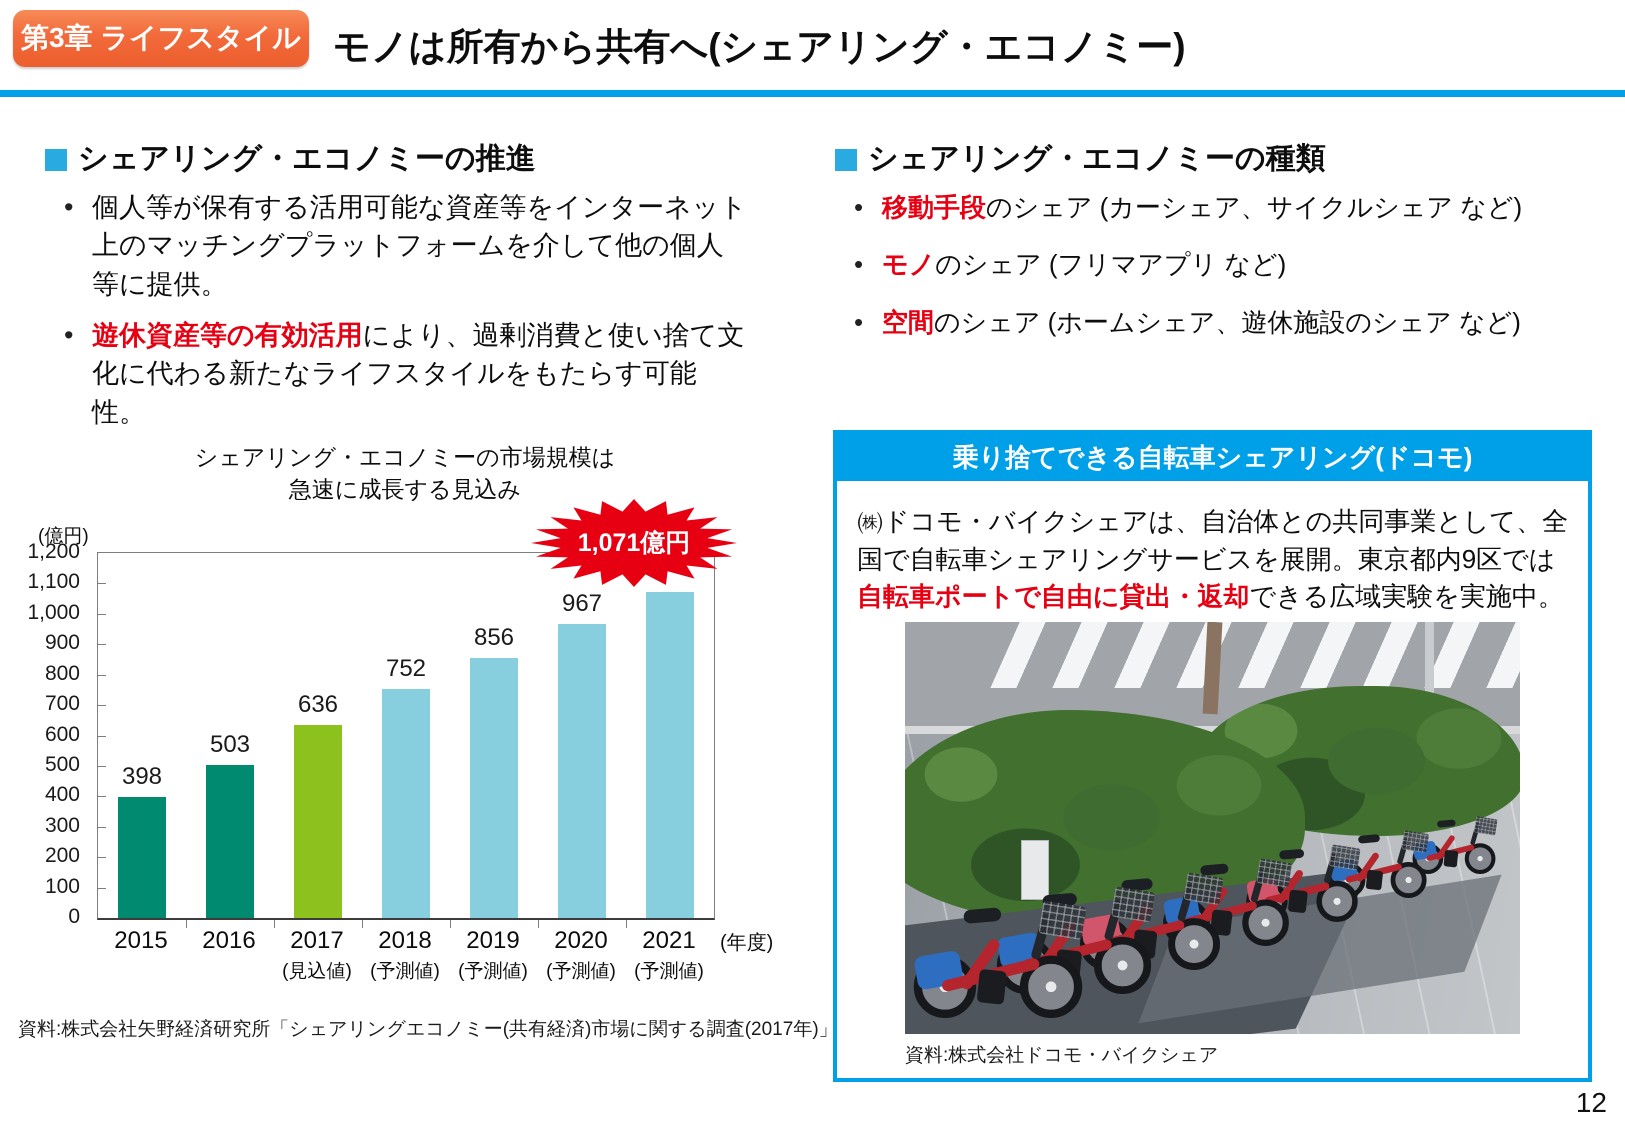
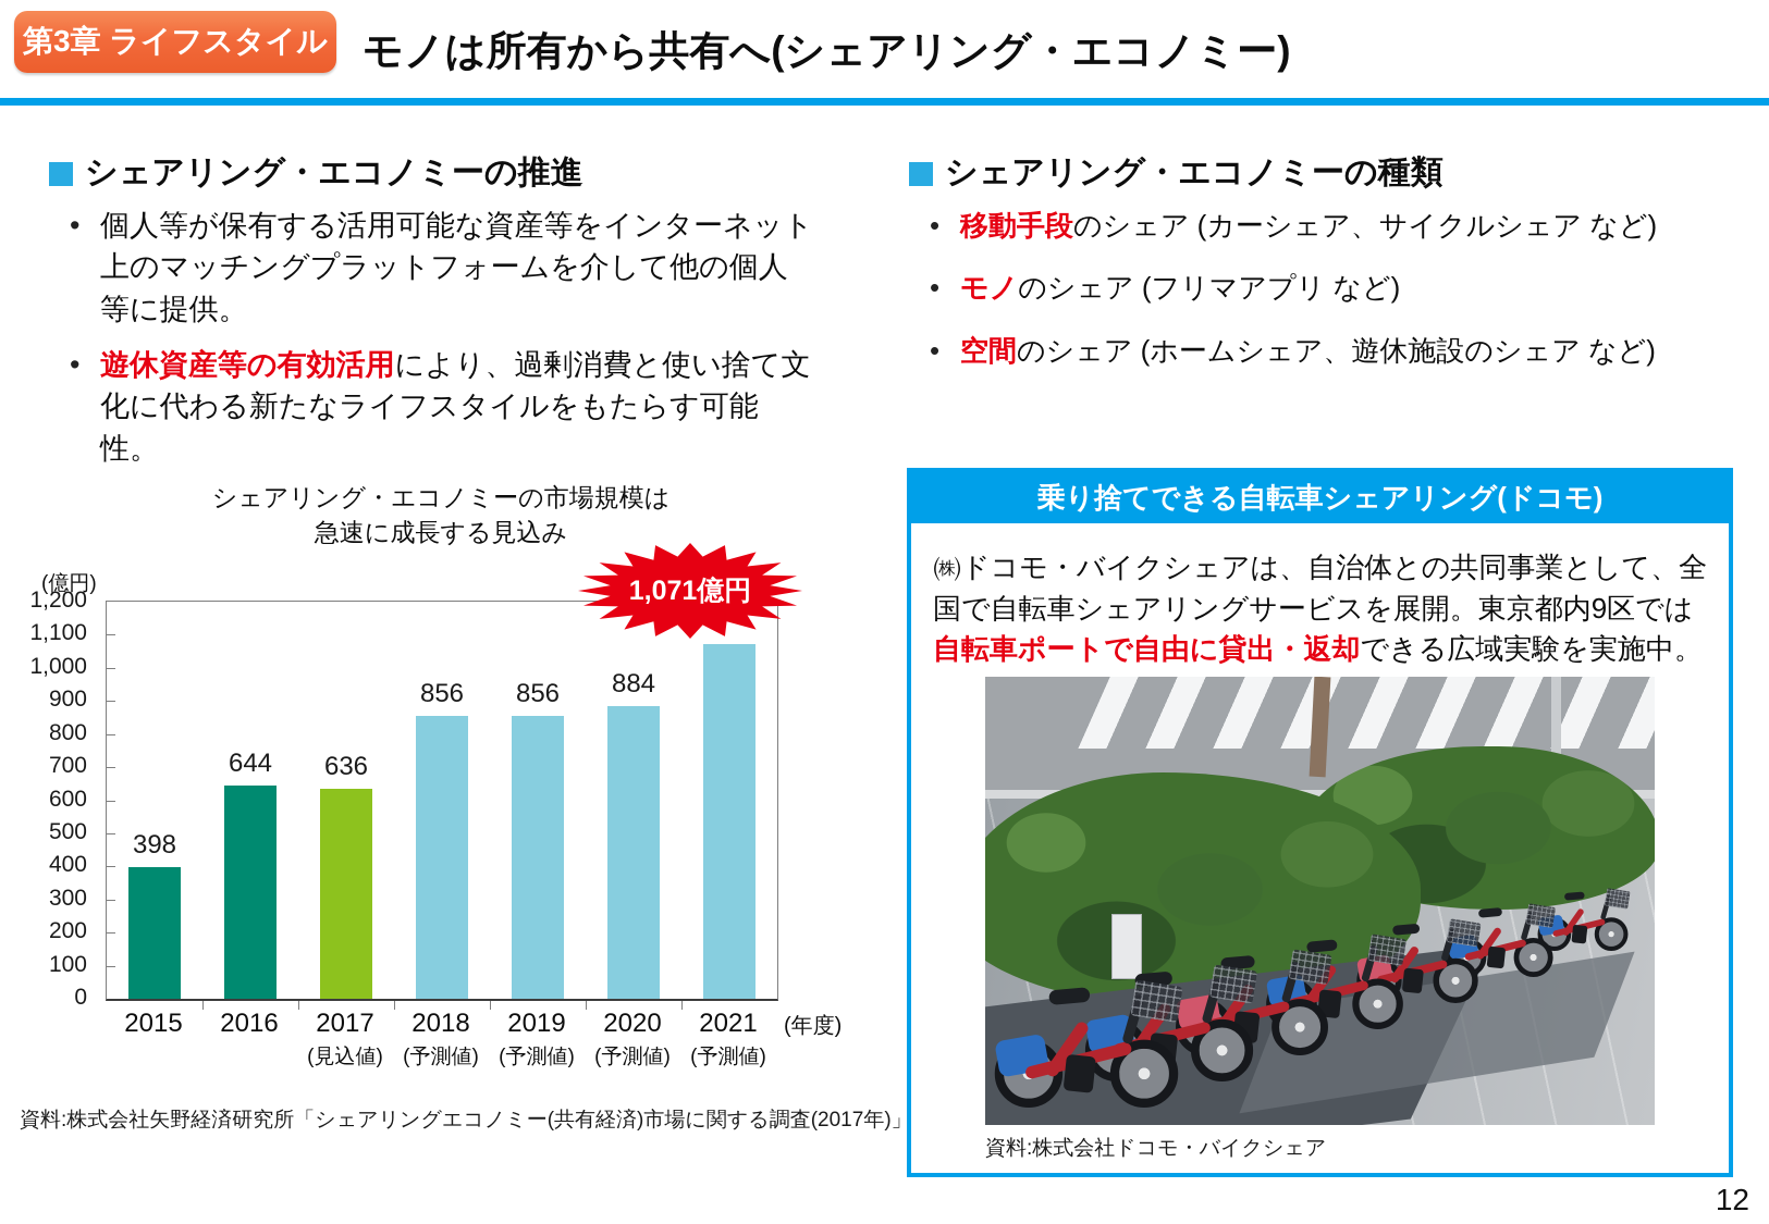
2016: 503 -> 644
2018: 752 -> 856
2020: 967 -> 884
